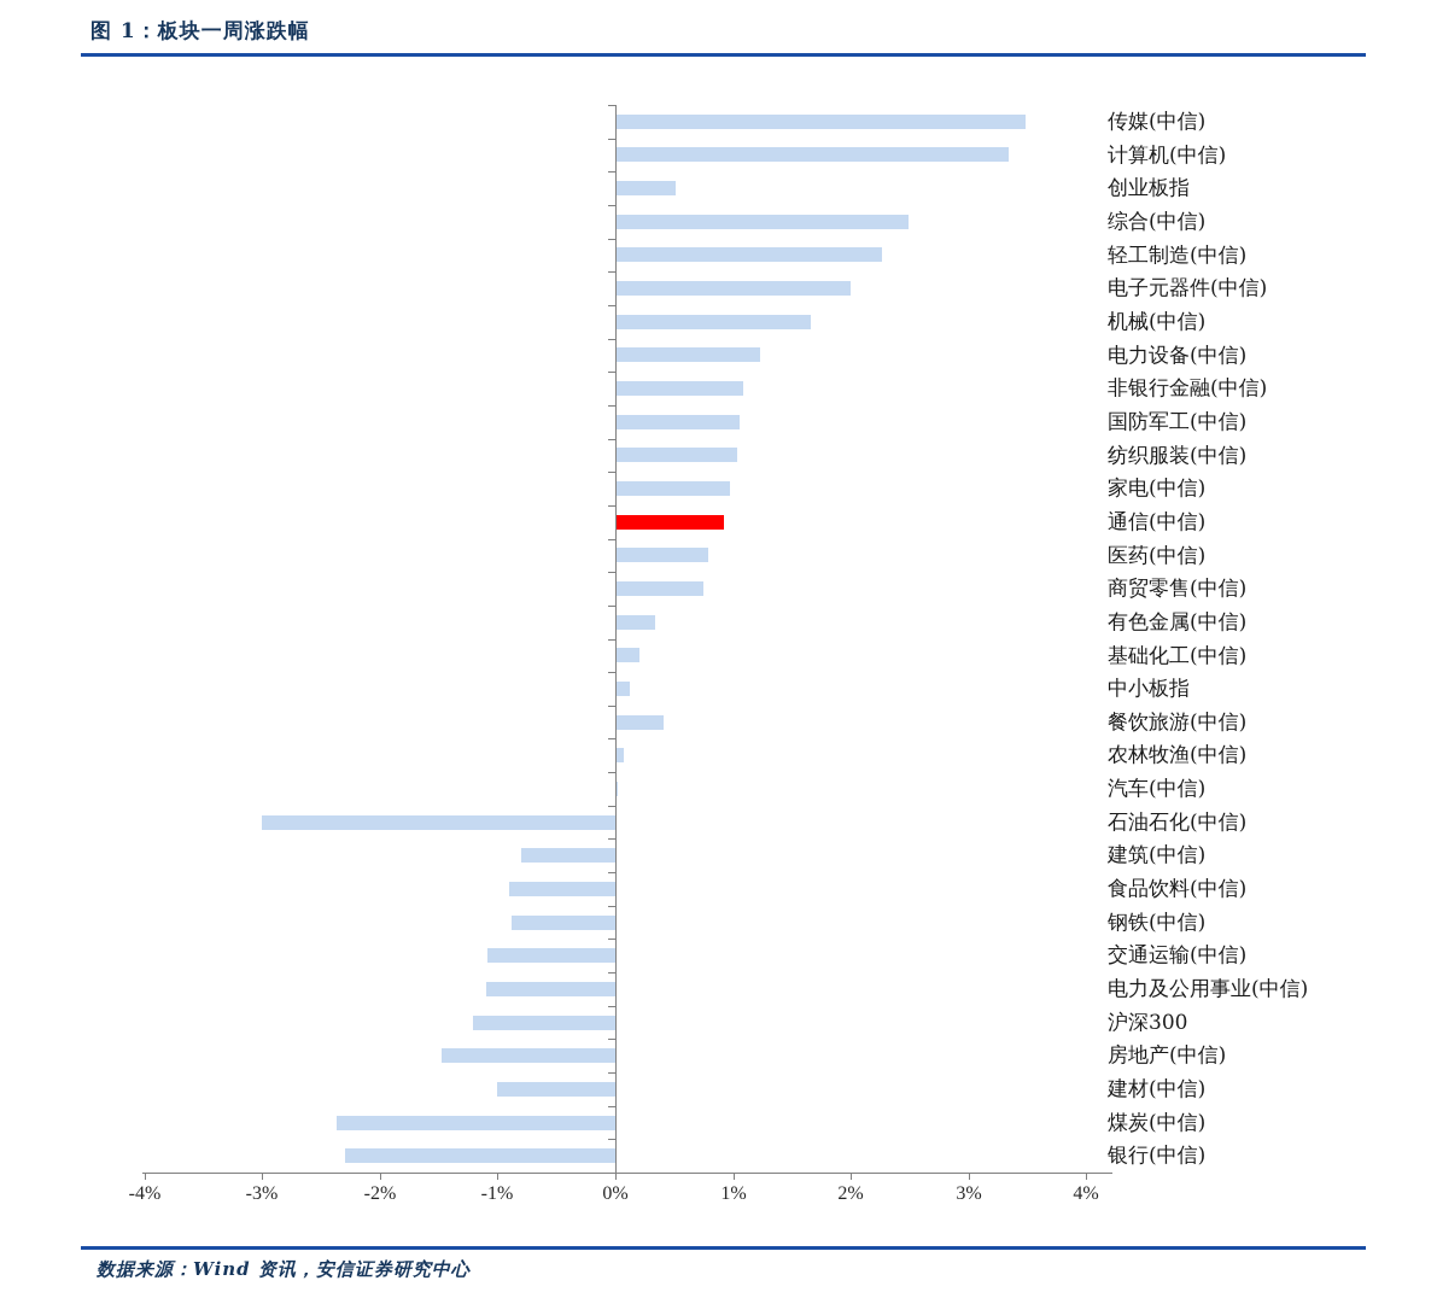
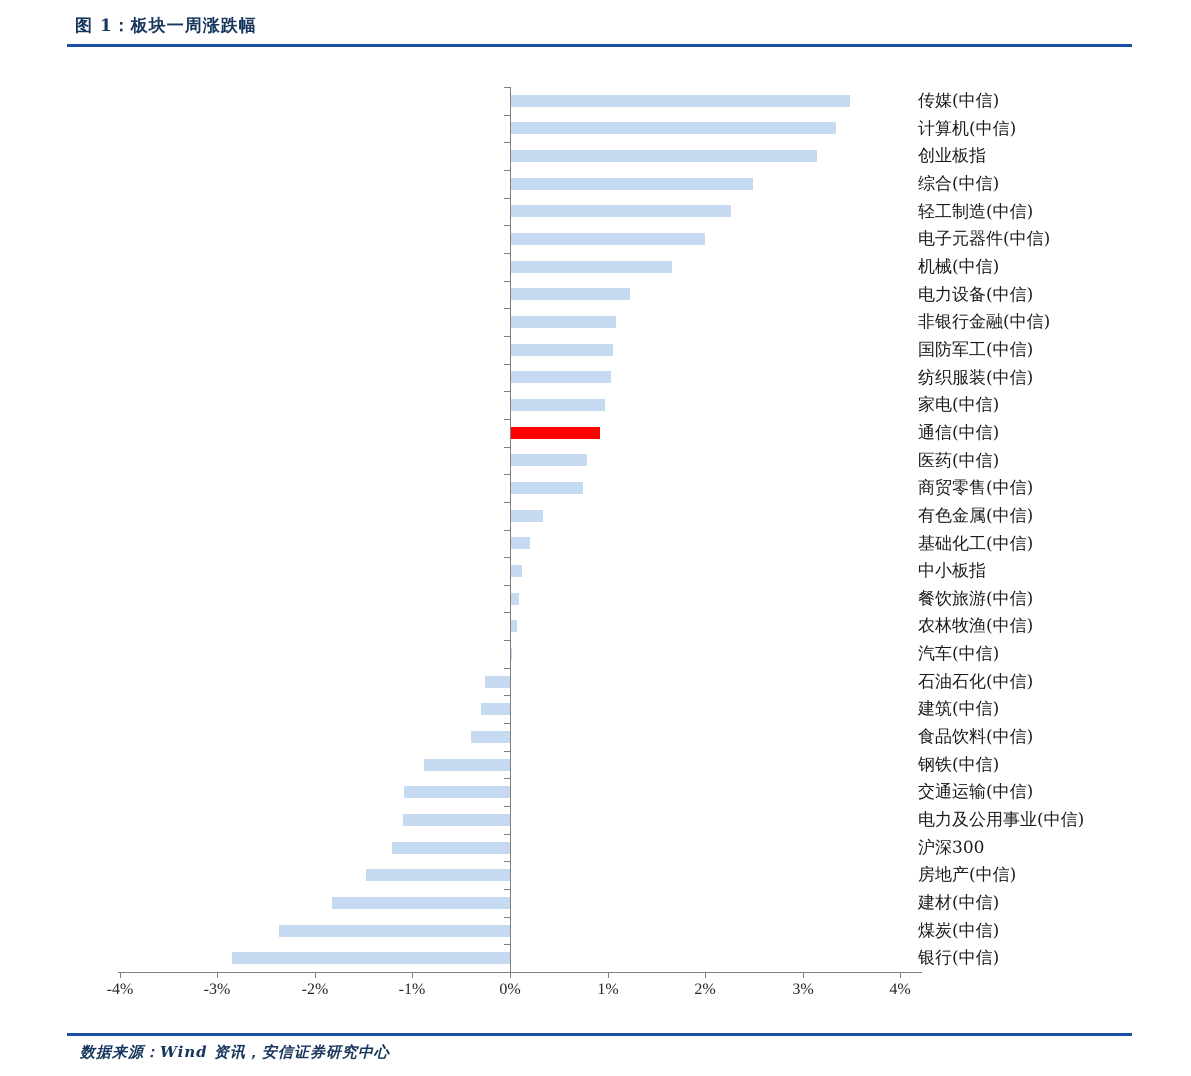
创业板指: 0.5% -> 3.1%
餐饮旅游(中信): 0.4% -> 0.1%
石油石化(中信): -3.0% -> -0.3%
建筑(中信): -0.8% -> -0.3%
食品饮料(中信): -0.9% -> -0.4%
建材(中信): -1.0% -> -1.8%
银行(中信): -2.3% -> -2.9%
